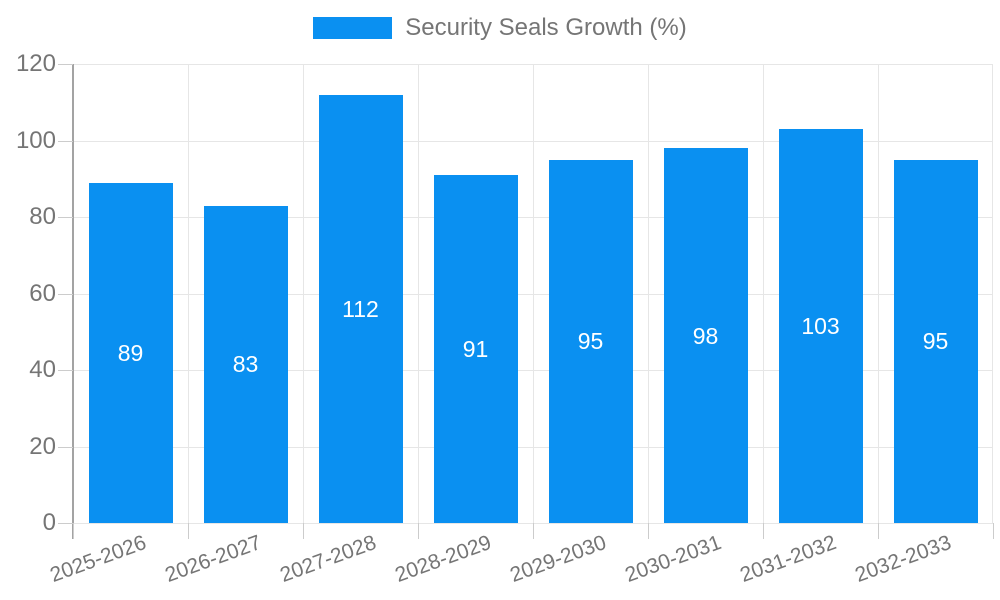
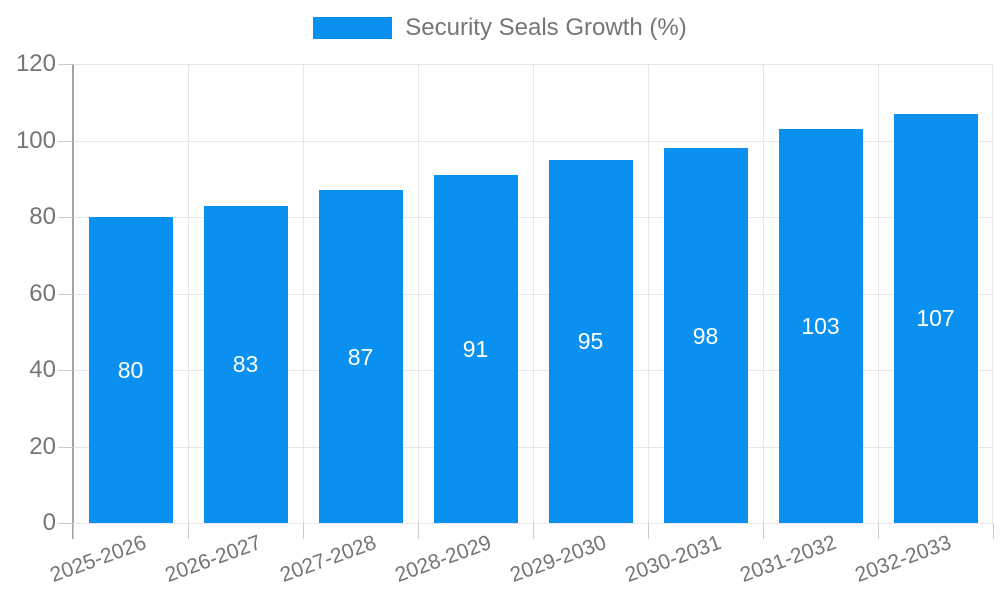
2025-2026: 89 -> 80
2027-2028: 112 -> 87
2032-2033: 95 -> 107
